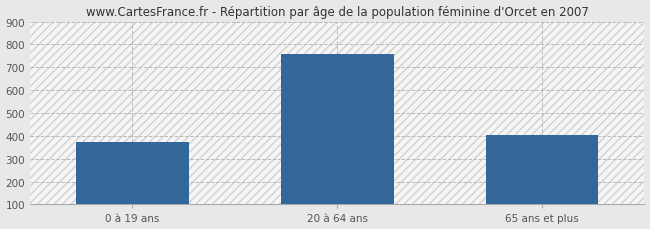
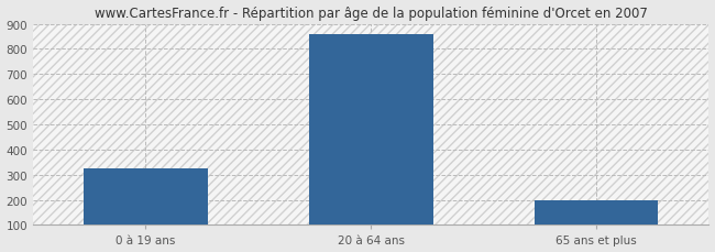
0 à 19 ans: 375 -> 325
20 à 64 ans: 760 -> 860
65 ans et plus: 405 -> 200
